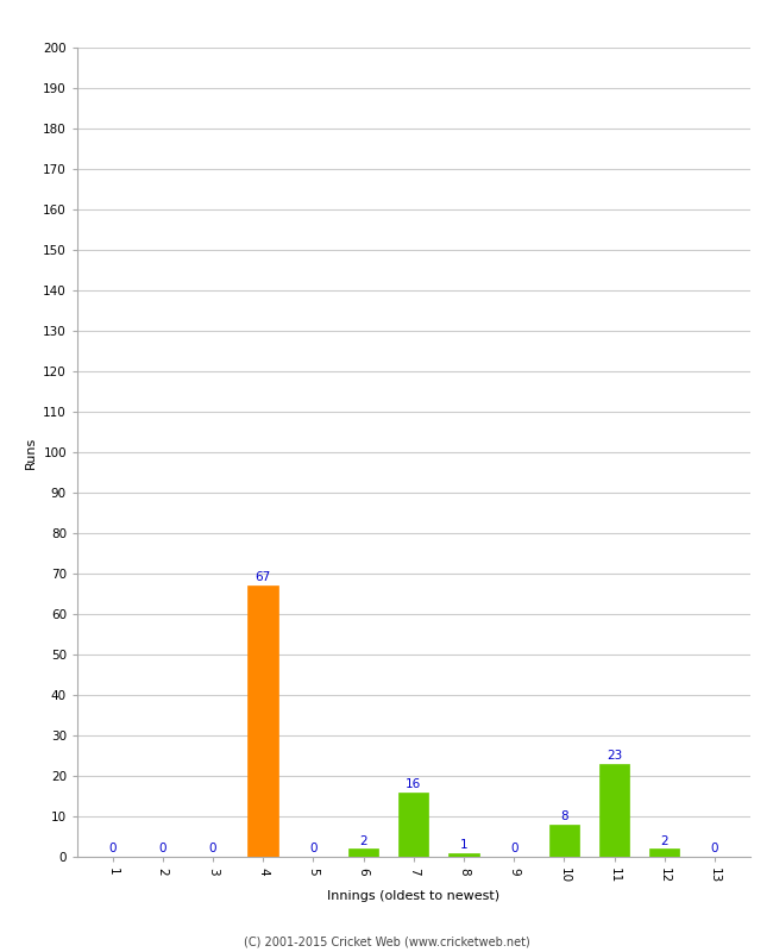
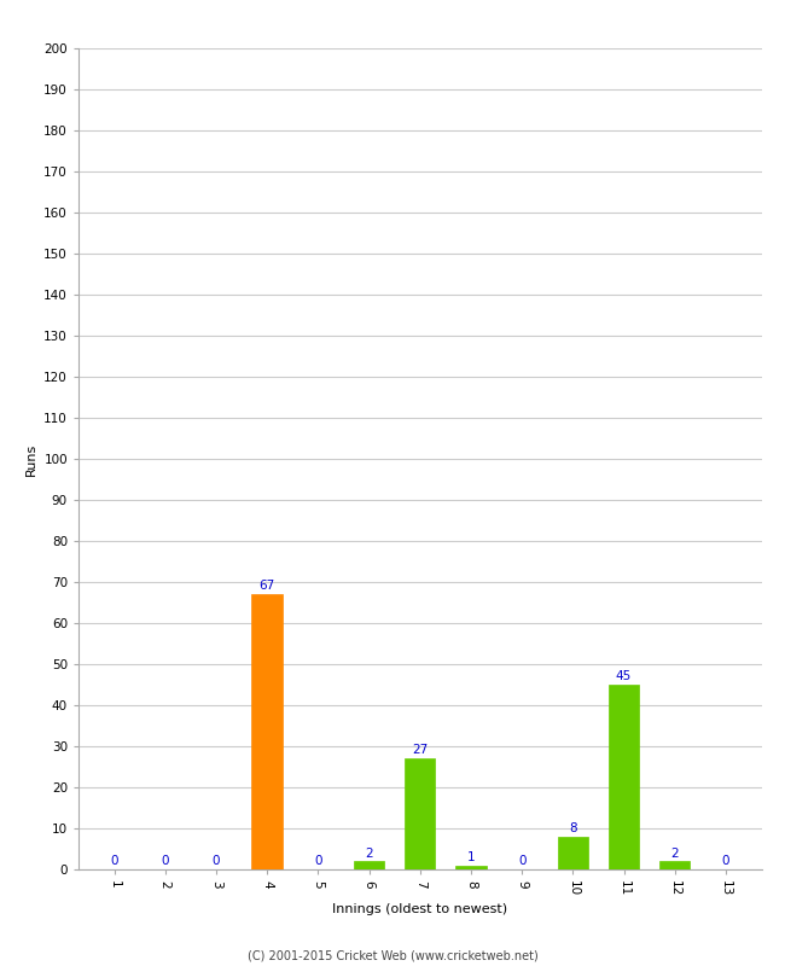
7: 16 -> 27
11: 23 -> 45
